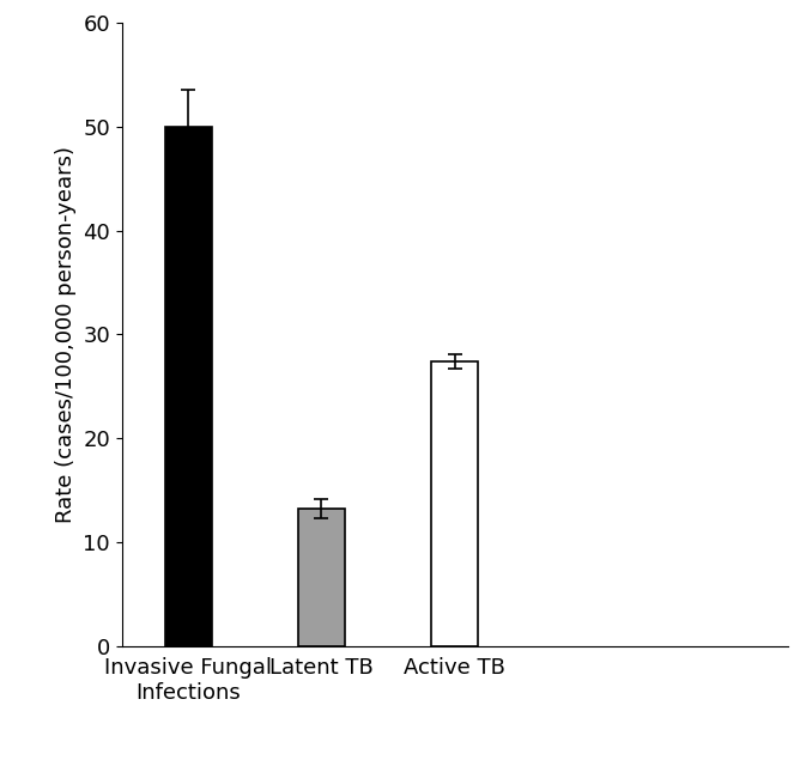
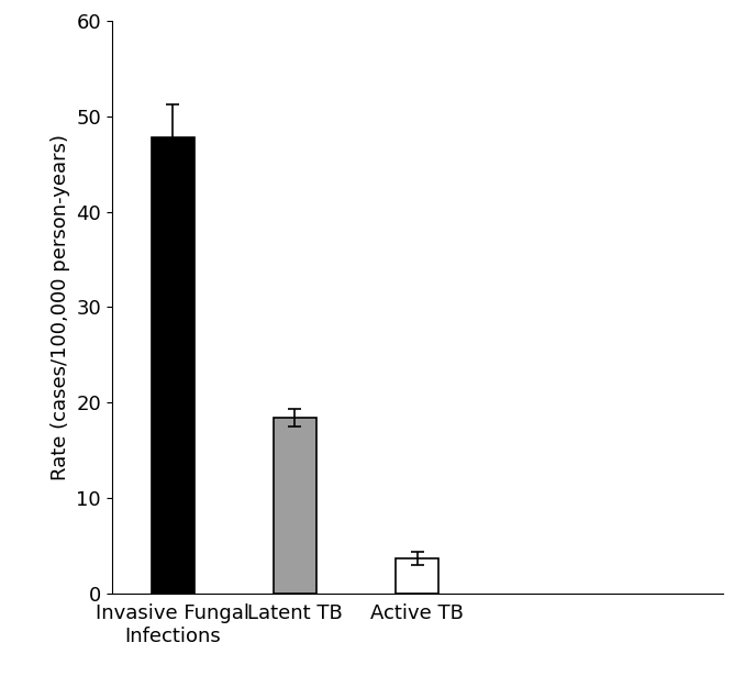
Invasive Fungal Infections: 50.0 -> 47.8
Latent TB: 13.2 -> 18.4
Active TB: 27.4 -> 3.7
